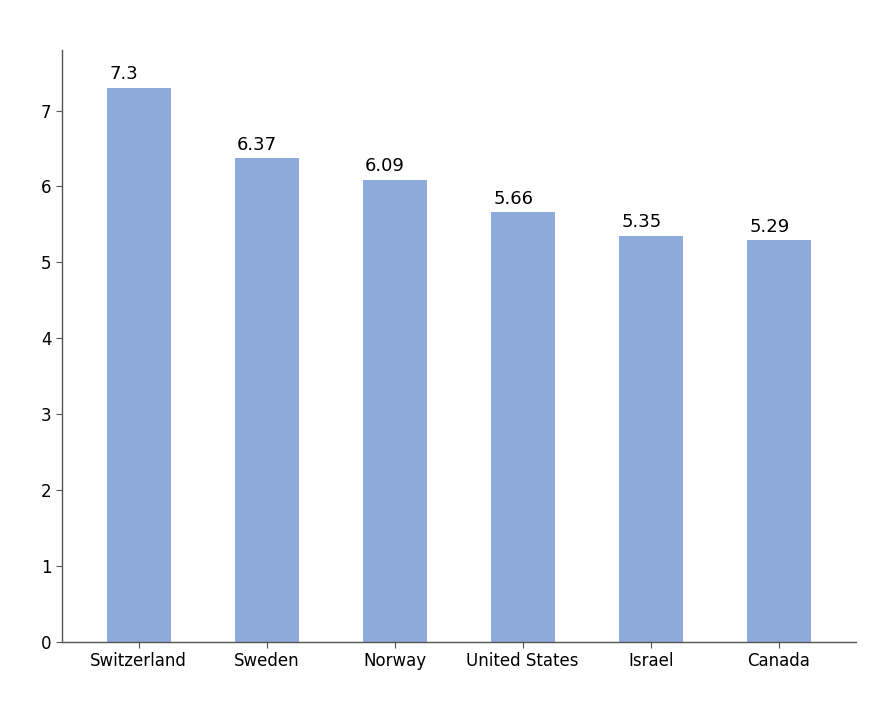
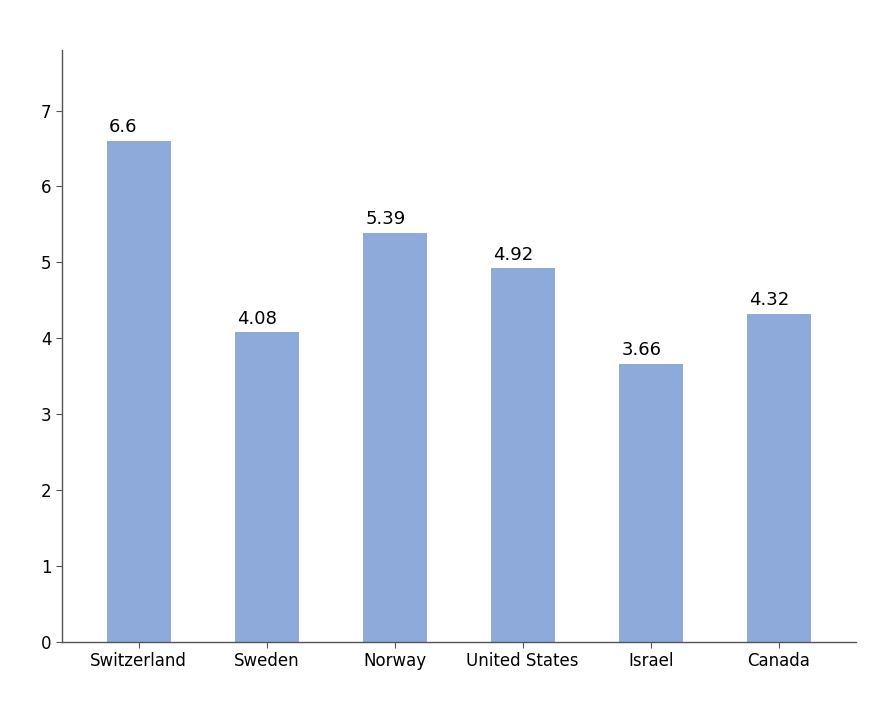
Switzerland: 7.3 -> 6.6
Sweden: 6.37 -> 4.08
Norway: 6.09 -> 5.39
United States: 5.66 -> 4.92
Israel: 5.35 -> 3.66
Canada: 5.29 -> 4.32
